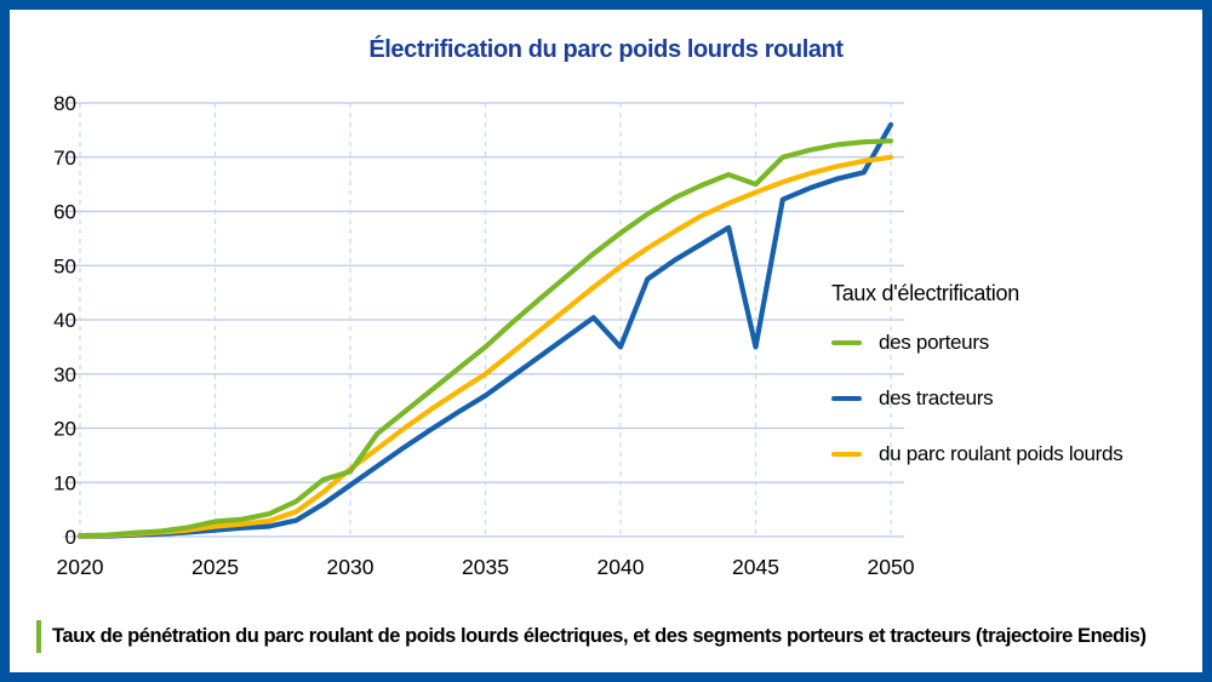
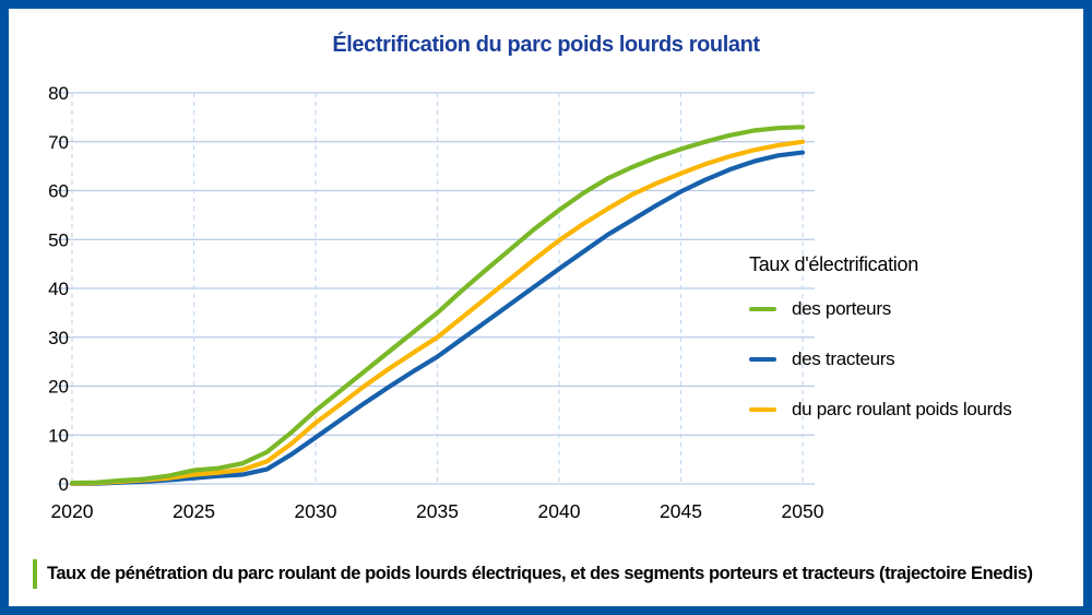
des porteurs/2030: 12 -> 15
des tracteurs/2040: 35 -> 44
des porteurs/2045: 65 -> 68
des tracteurs/2045: 35 -> 60
des tracteurs/2050: 76 -> 68
